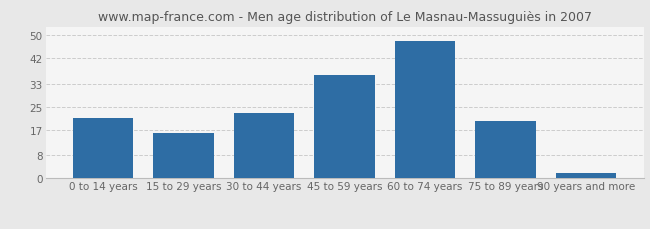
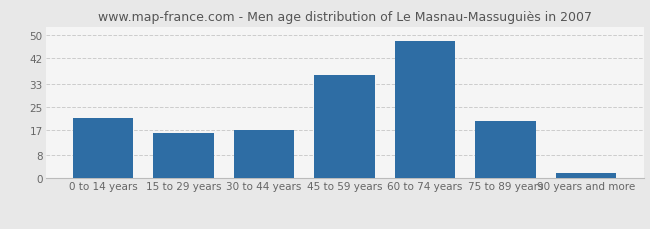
30 to 44 years: 23 -> 17
